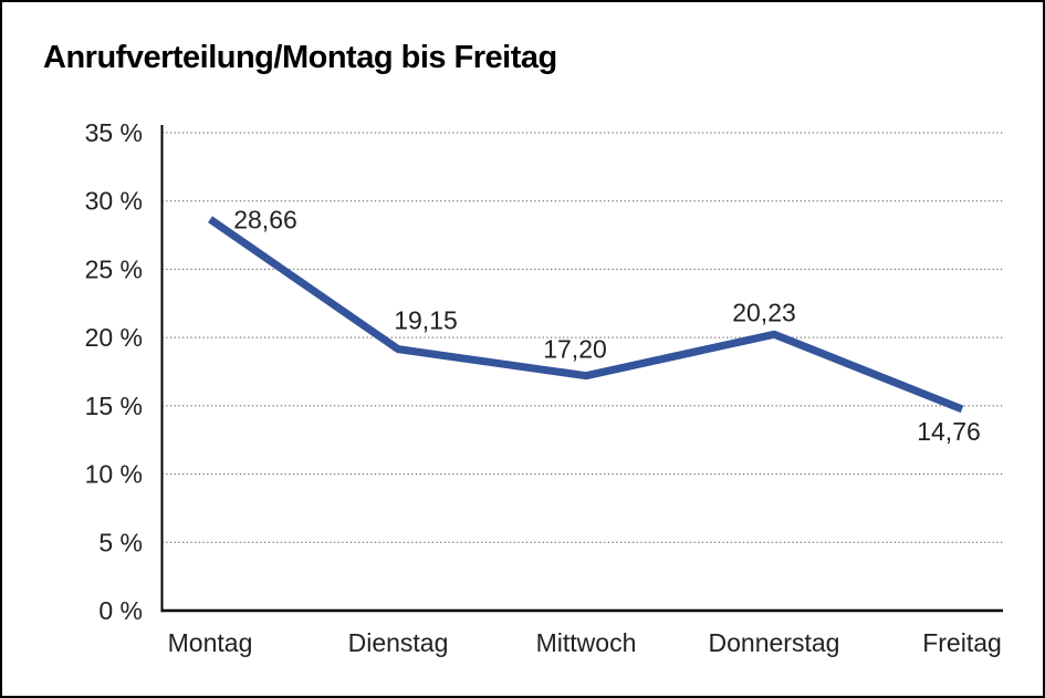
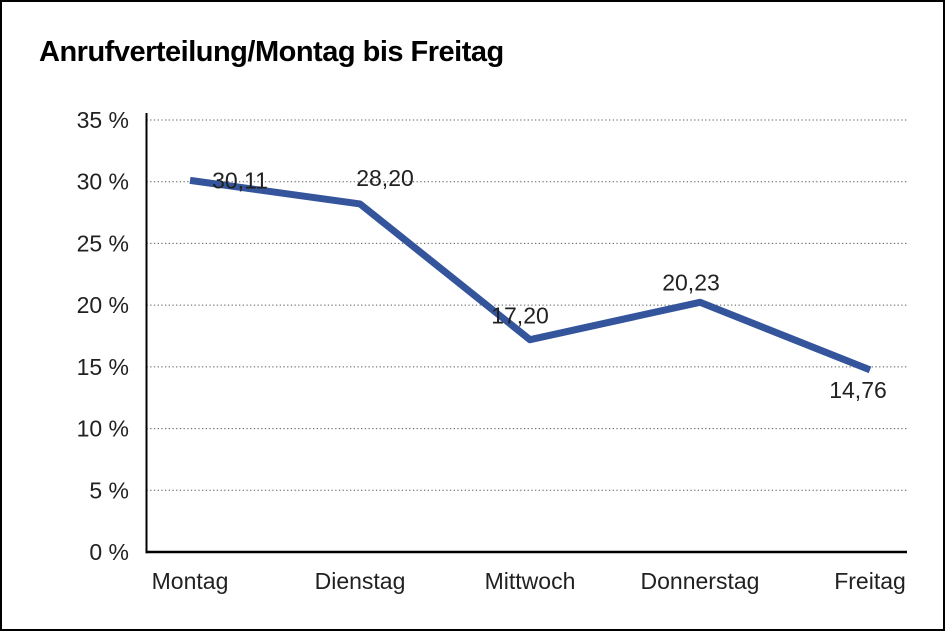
Montag: 28,66 -> 30,11
Dienstag: 19,15 -> 28,20
